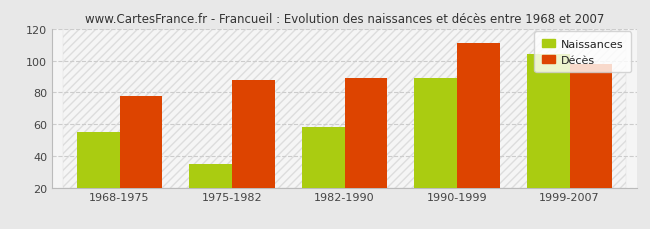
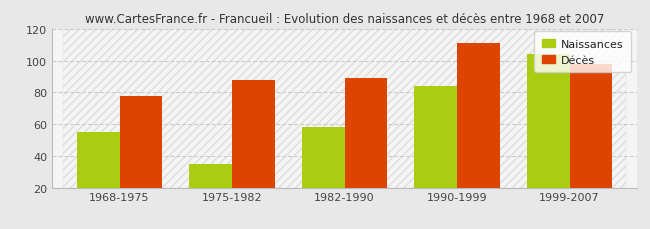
Naissances/1990-1999: 89 -> 84
